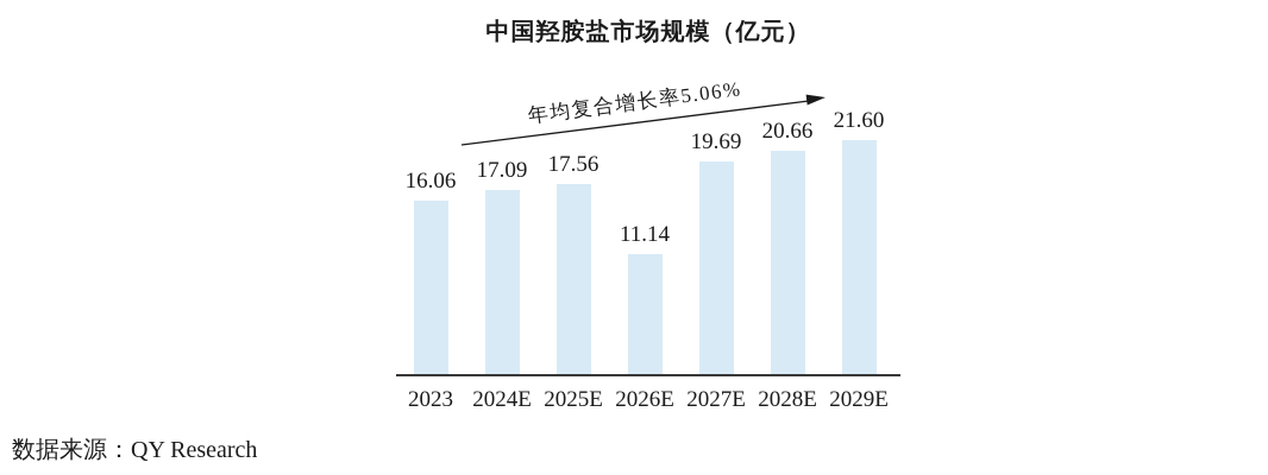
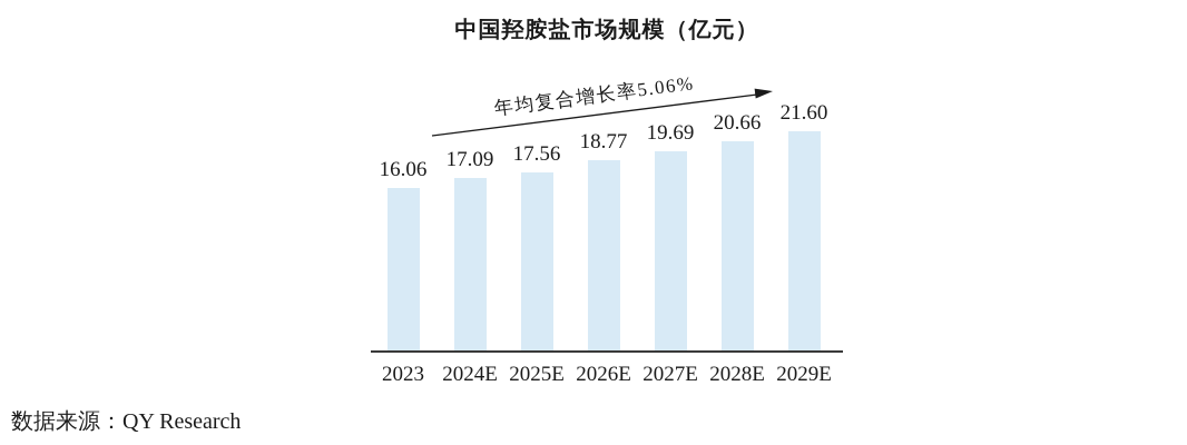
2026E: 11.14 -> 18.77
